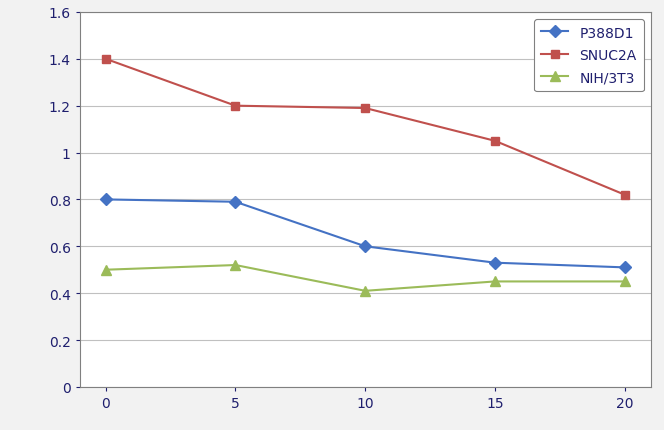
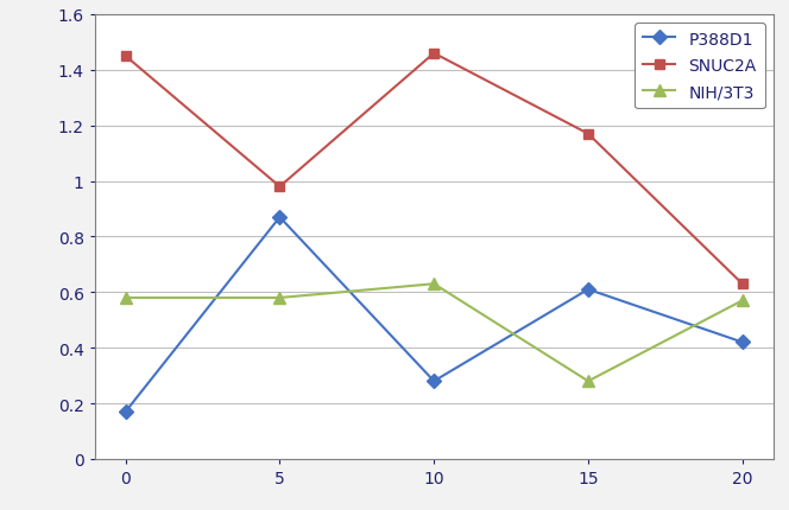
P388D1/0: 0.80 -> 0.17
SNUC2A/0: 1.40 -> 1.45
NIH/3T3/0: 0.50 -> 0.58
P388D1/5: 0.79 -> 0.87
SNUC2A/5: 1.20 -> 0.98
NIH/3T3/5: 0.52 -> 0.58
P388D1/10: 0.60 -> 0.28
SNUC2A/10: 1.19 -> 1.46
NIH/3T3/10: 0.41 -> 0.63
P388D1/15: 0.53 -> 0.61
SNUC2A/15: 1.05 -> 1.17
NIH/3T3/15: 0.45 -> 0.28
P388D1/20: 0.51 -> 0.42
SNUC2A/20: 0.82 -> 0.63
NIH/3T3/20: 0.45 -> 0.57
